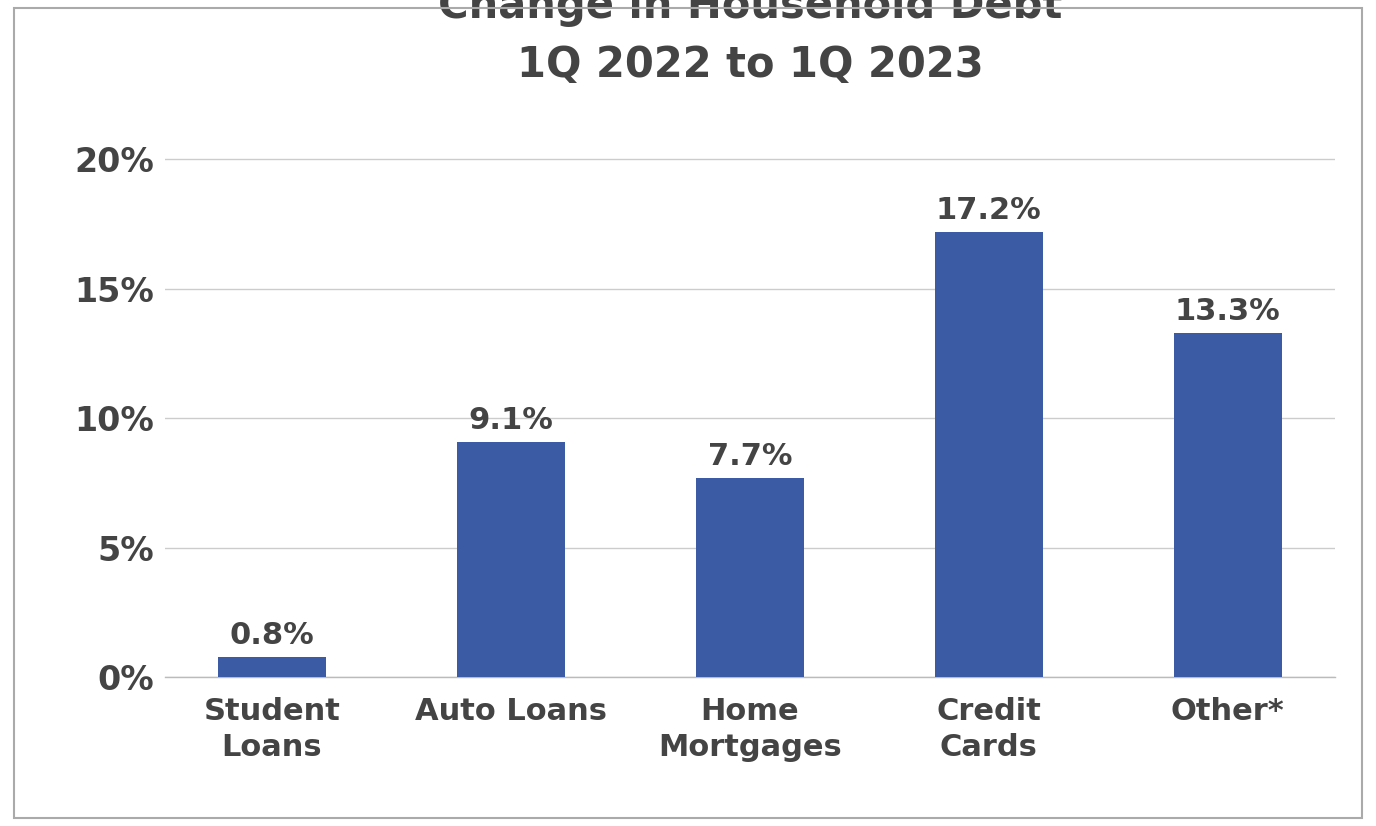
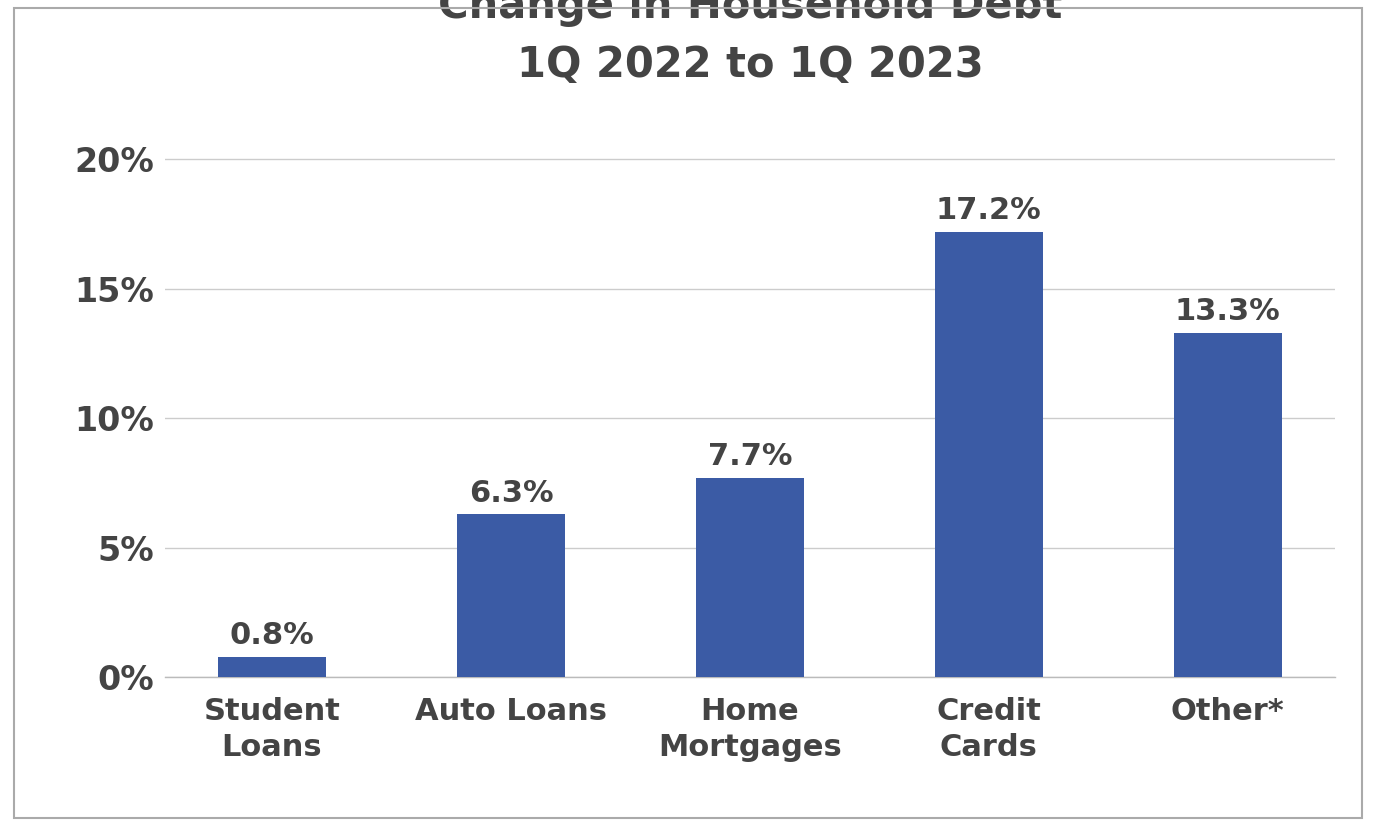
Auto Loans: 9.1% -> 6.3%
